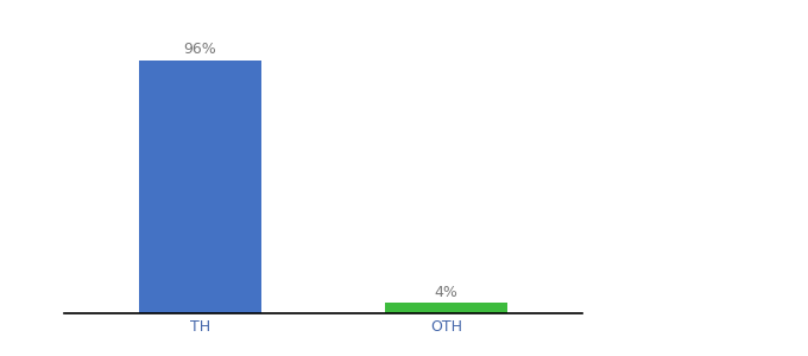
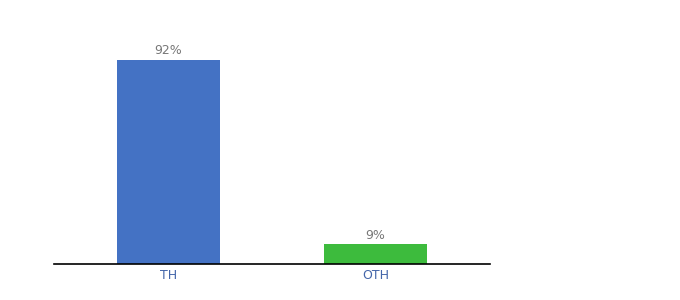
TH: 96% -> 92%
OTH: 4% -> 9%
